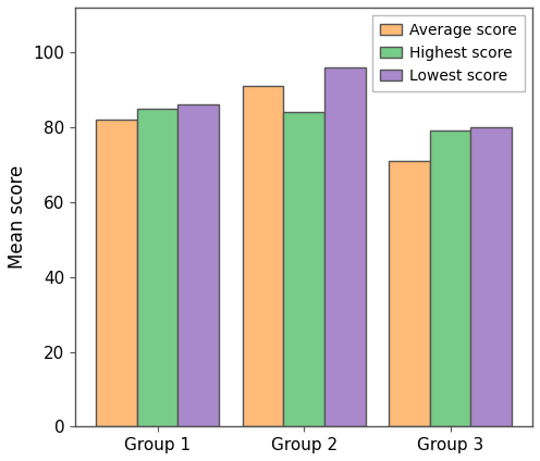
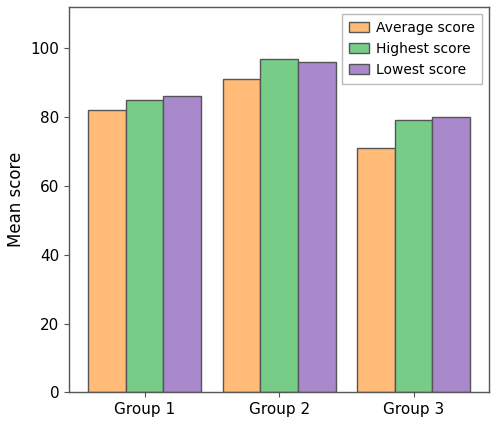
Highest score/Group 2: 84 -> 97
